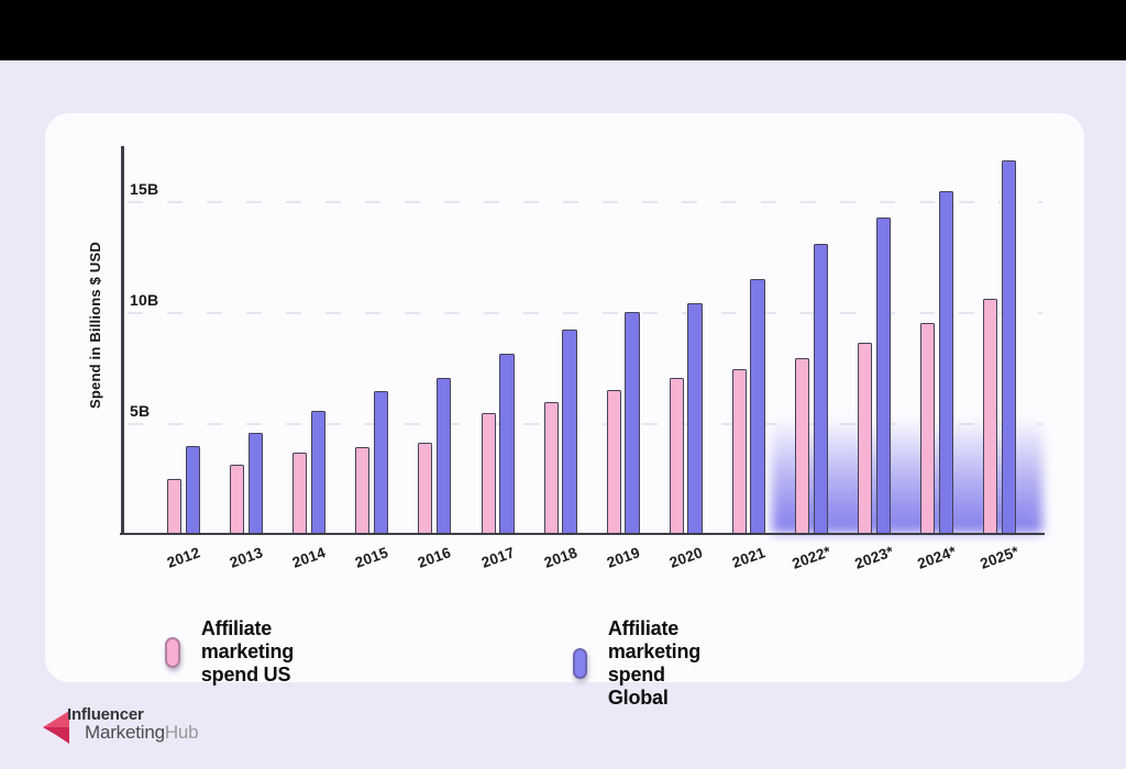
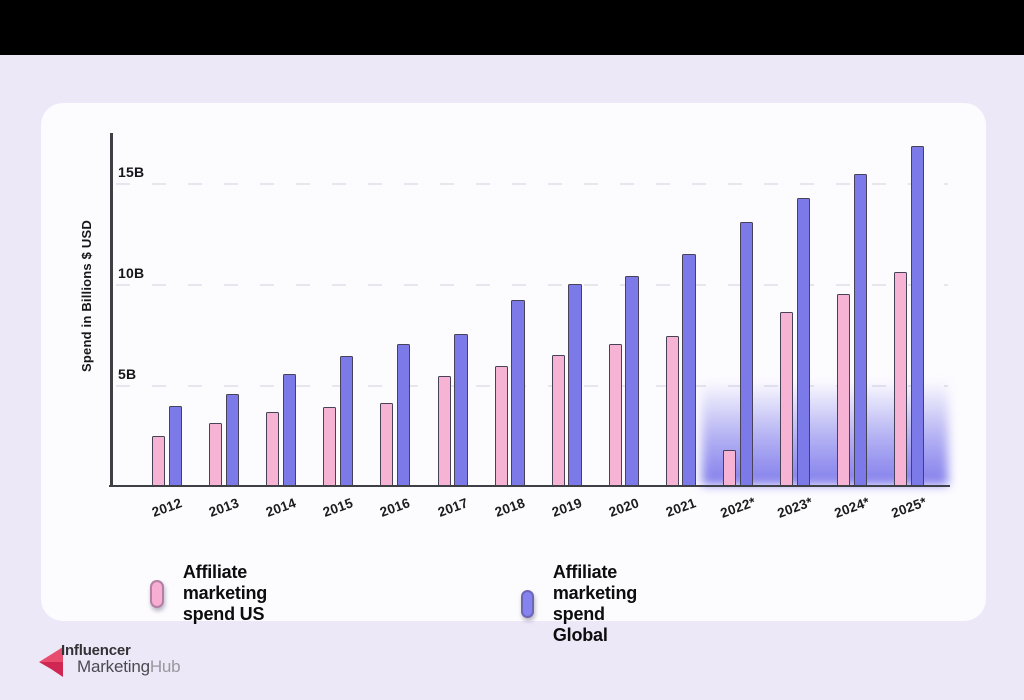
Affiliate marketing spend Global/2017: 8.2B -> 7.6B
Affiliate marketing spend US/2022*: 8.0B -> 1.8B
